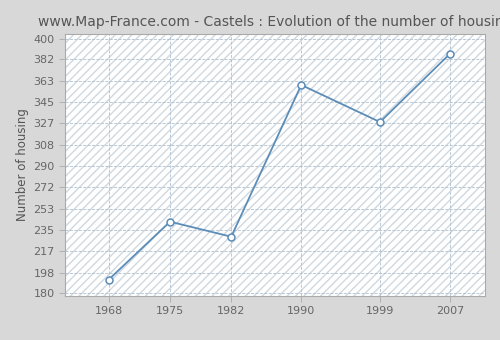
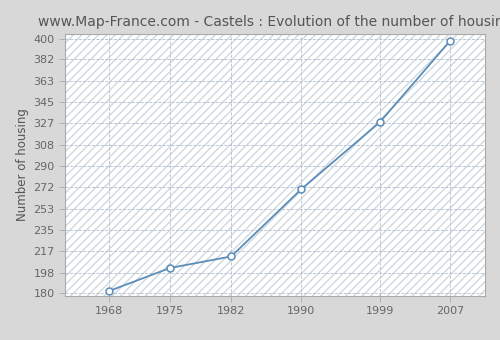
1968: 192 -> 182
1975: 242 -> 202
1982: 229 -> 212
1990: 360 -> 270
2007: 387 -> 398
